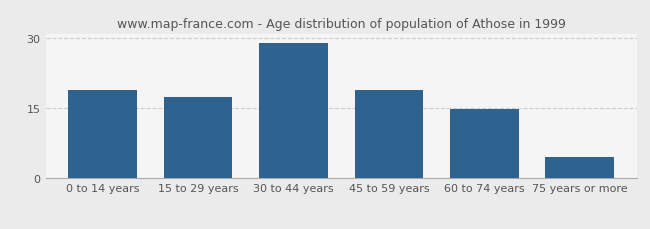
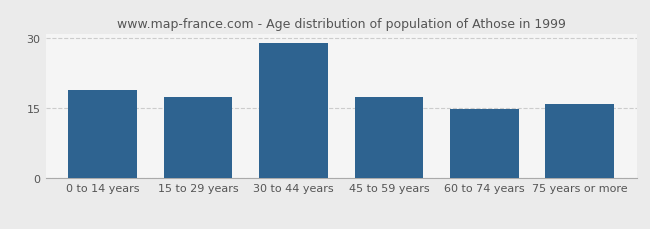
45 to 59 years: 19.0 -> 17.5
75 years or more: 4.5 -> 16.0
